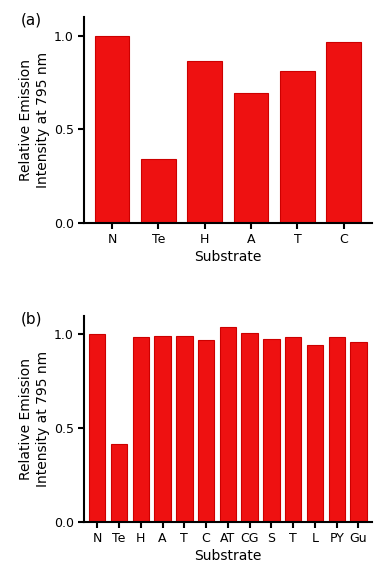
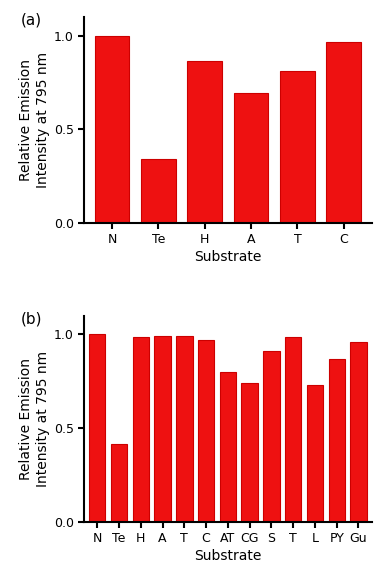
AT: 1.04 -> 0.80
CG: 1.01 -> 0.74
S: 0.97 -> 0.91
L: 0.94 -> 0.73
PY: 0.98 -> 0.87
